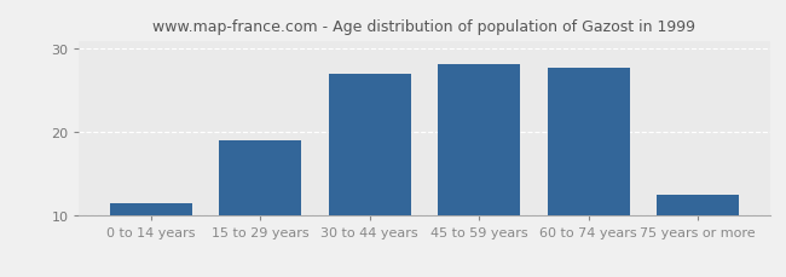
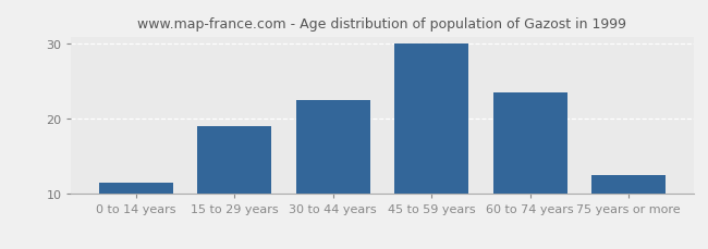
30 to 44 years: 27.0 -> 22.5
45 to 59 years: 28.2 -> 30.0
60 to 74 years: 27.8 -> 23.5
